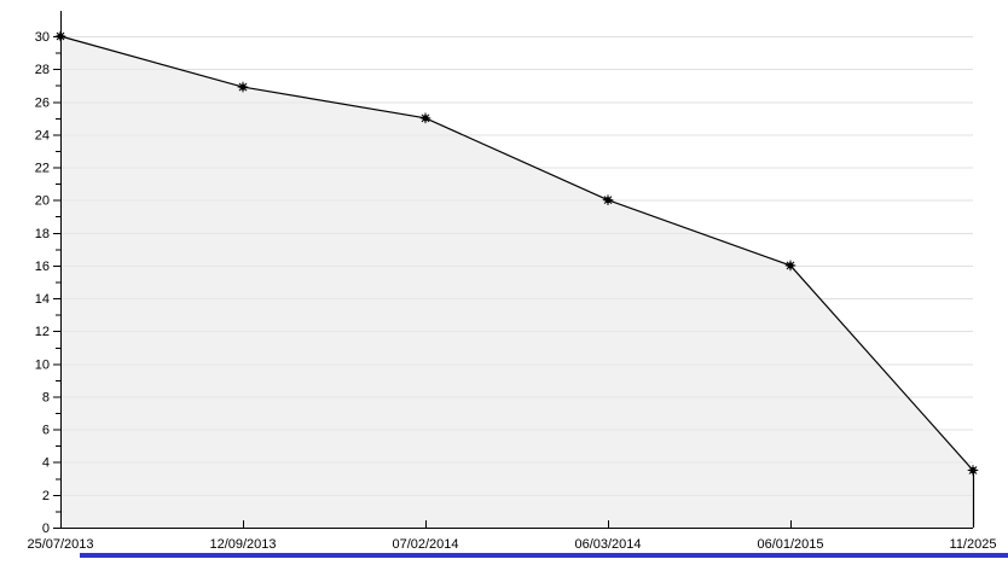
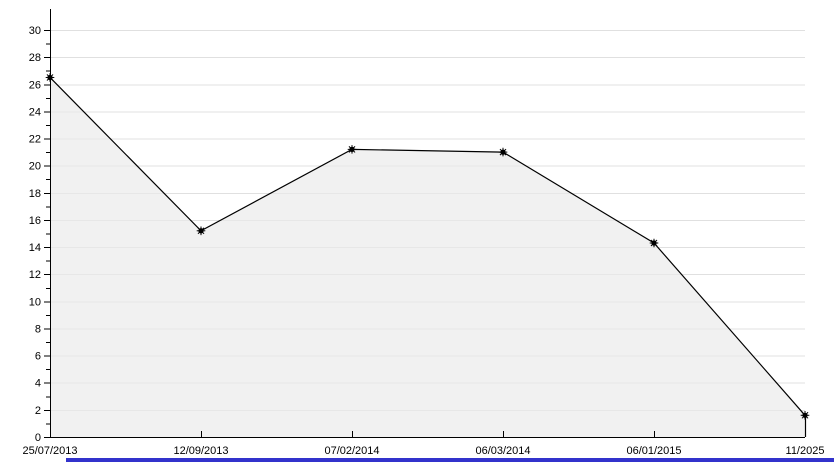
25/07/2013: 30.0 -> 26.5
12/09/2013: 26.9 -> 15.2
07/02/2014: 25.0 -> 21.2
06/03/2014: 20.0 -> 21.0
06/01/2015: 16.0 -> 14.3
11/2025: 3.5 -> 1.6
